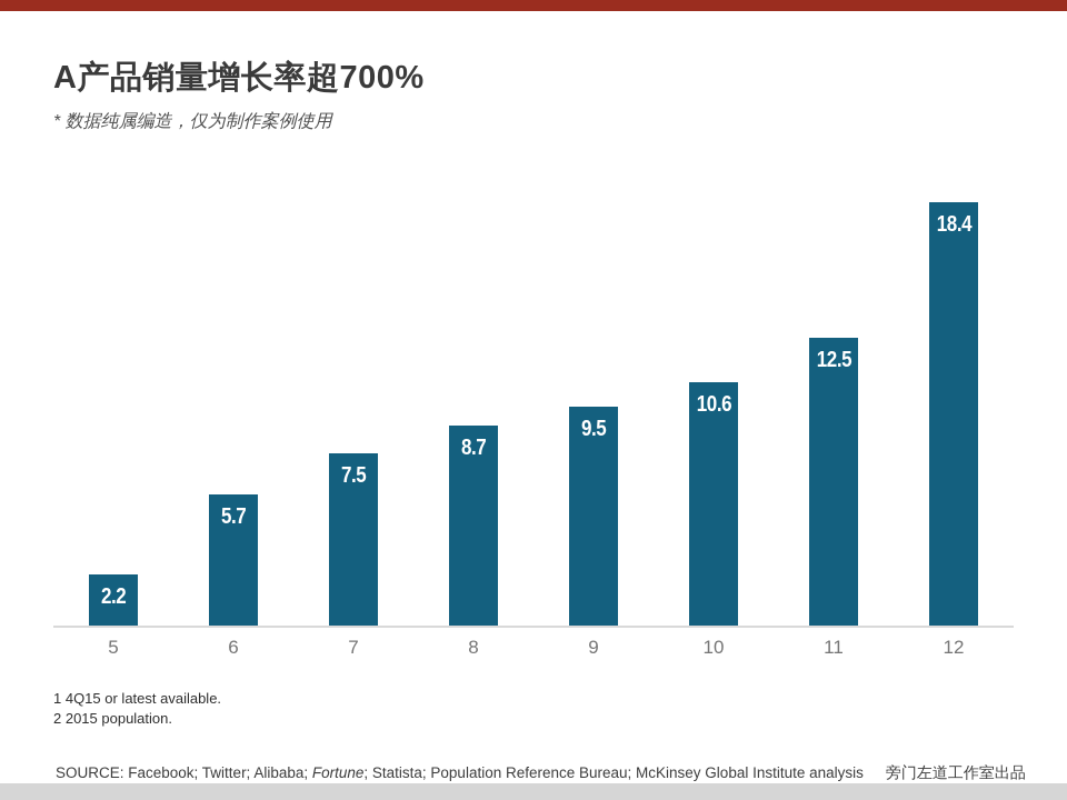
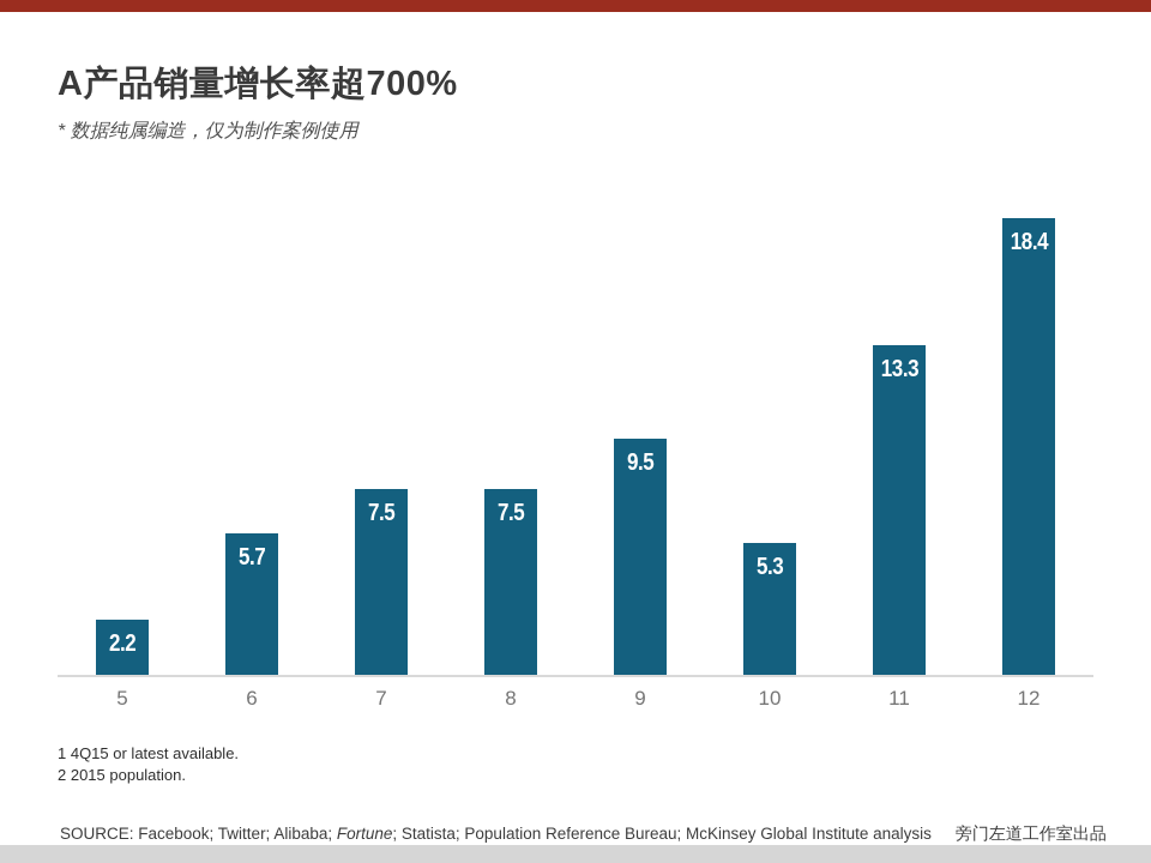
8: 8.7 -> 7.5
10: 10.6 -> 5.3
11: 12.5 -> 13.3
